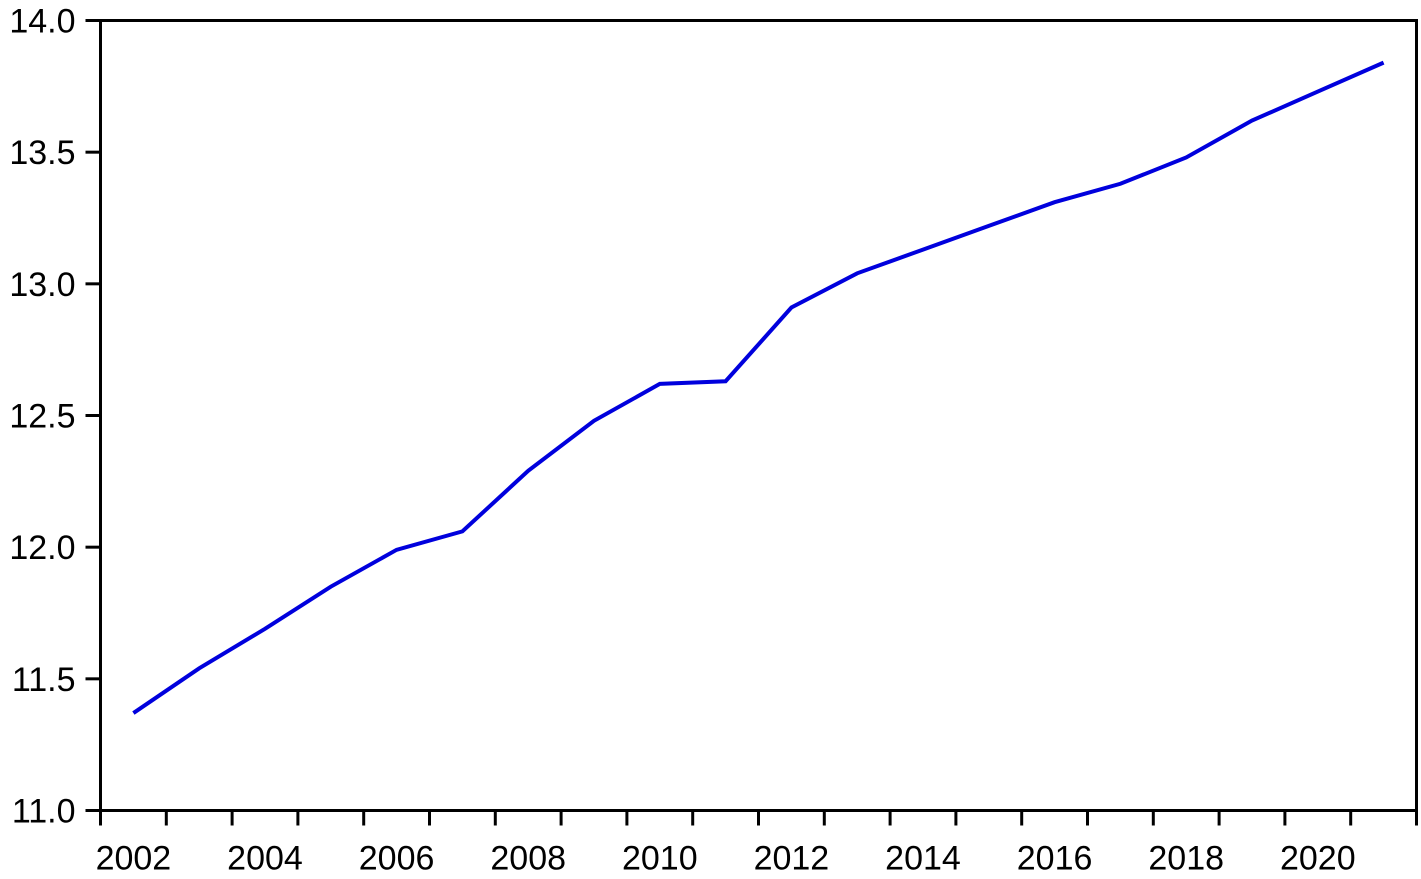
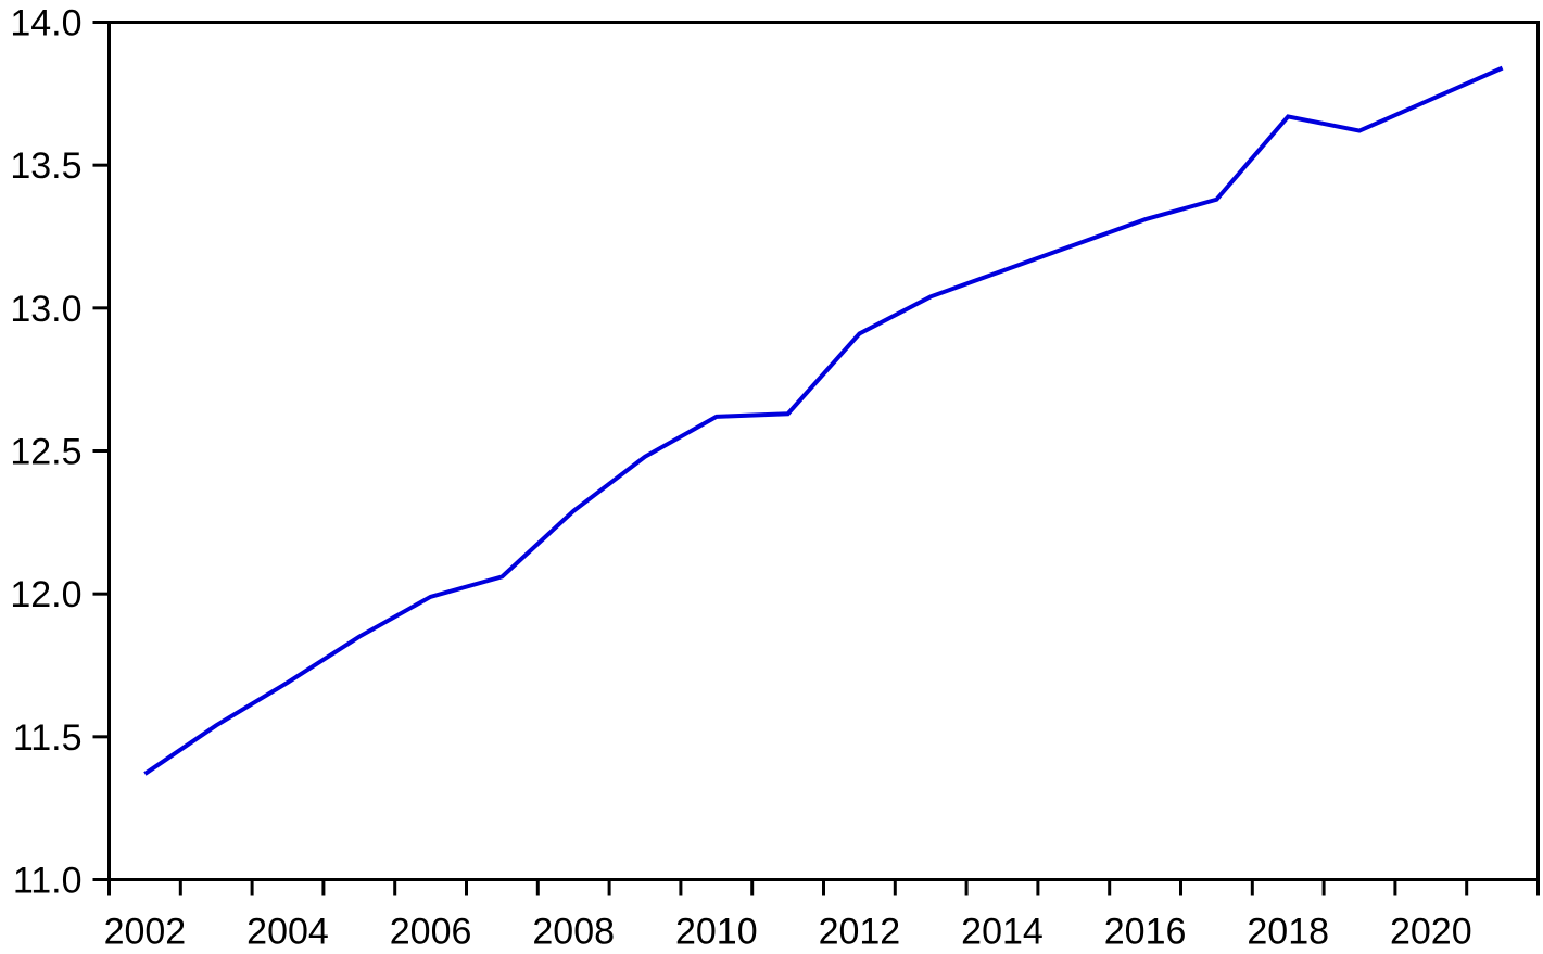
2018: 13.48 -> 13.67
